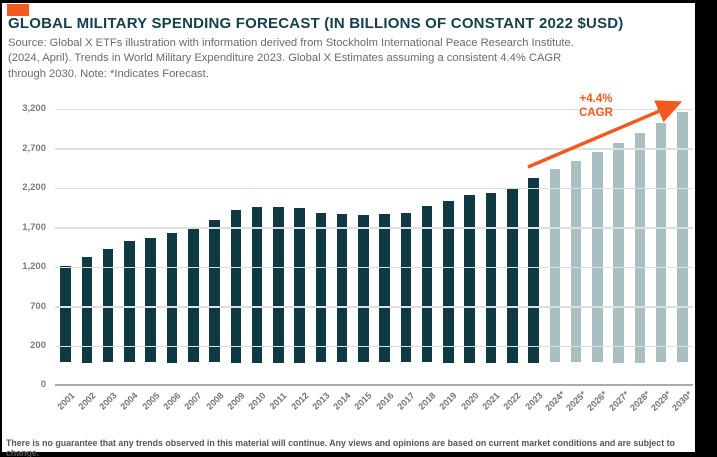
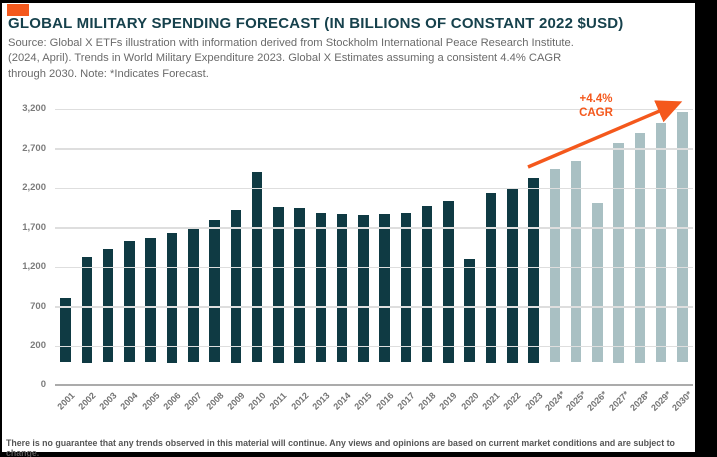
2001: 1200 -> 800
2010: 2000 -> 2400
2020: 2100 -> 1300
2026*: 2700 -> 2000
